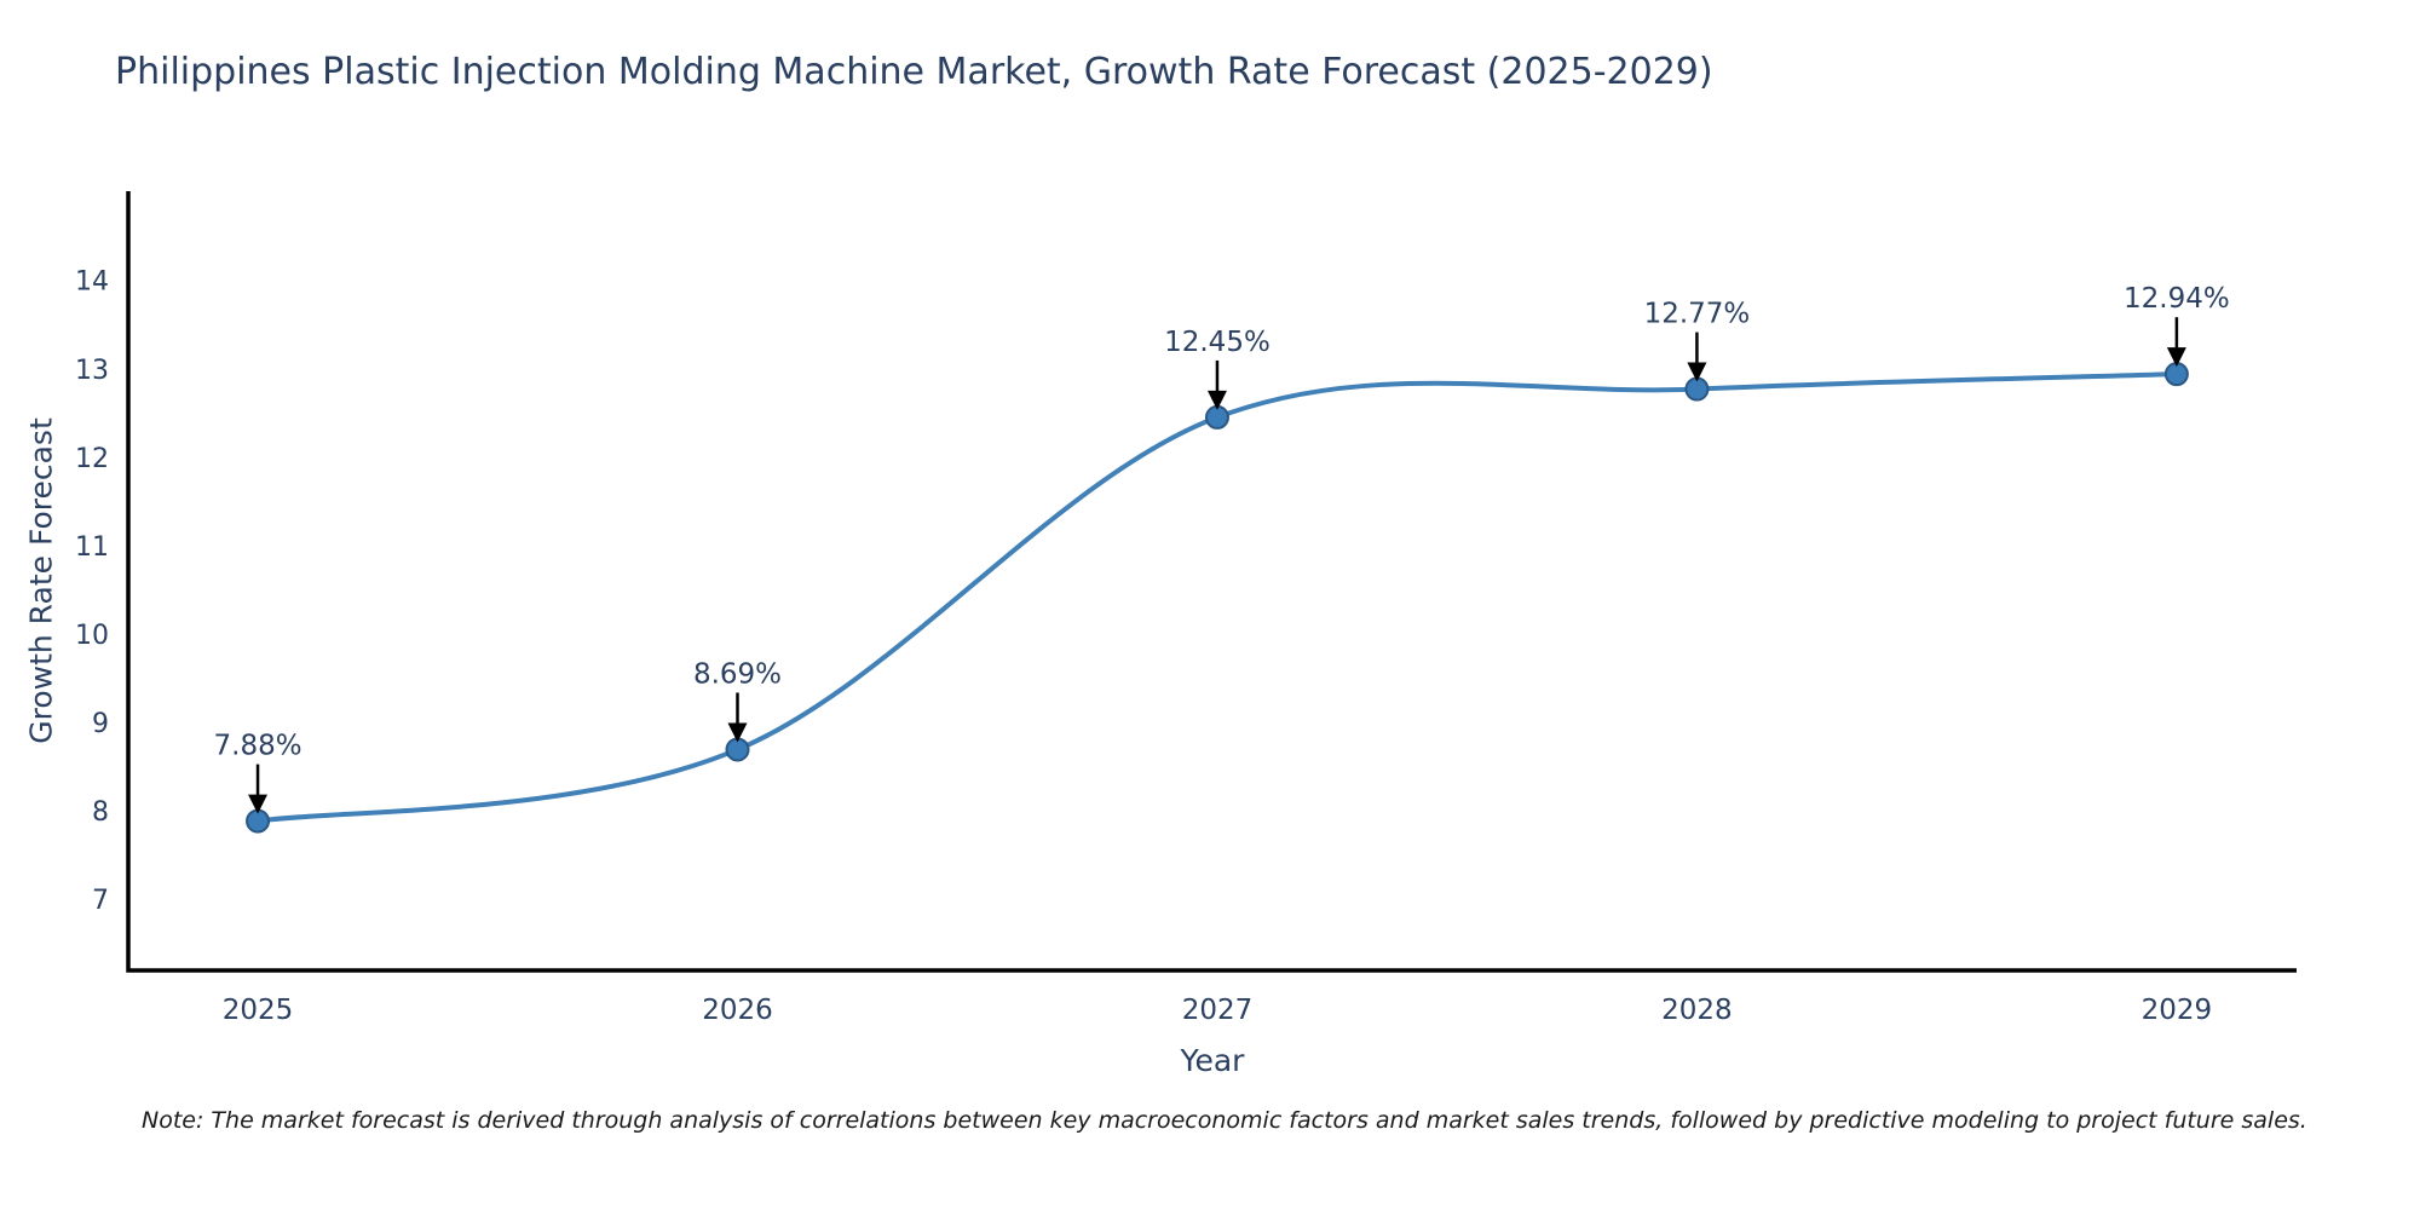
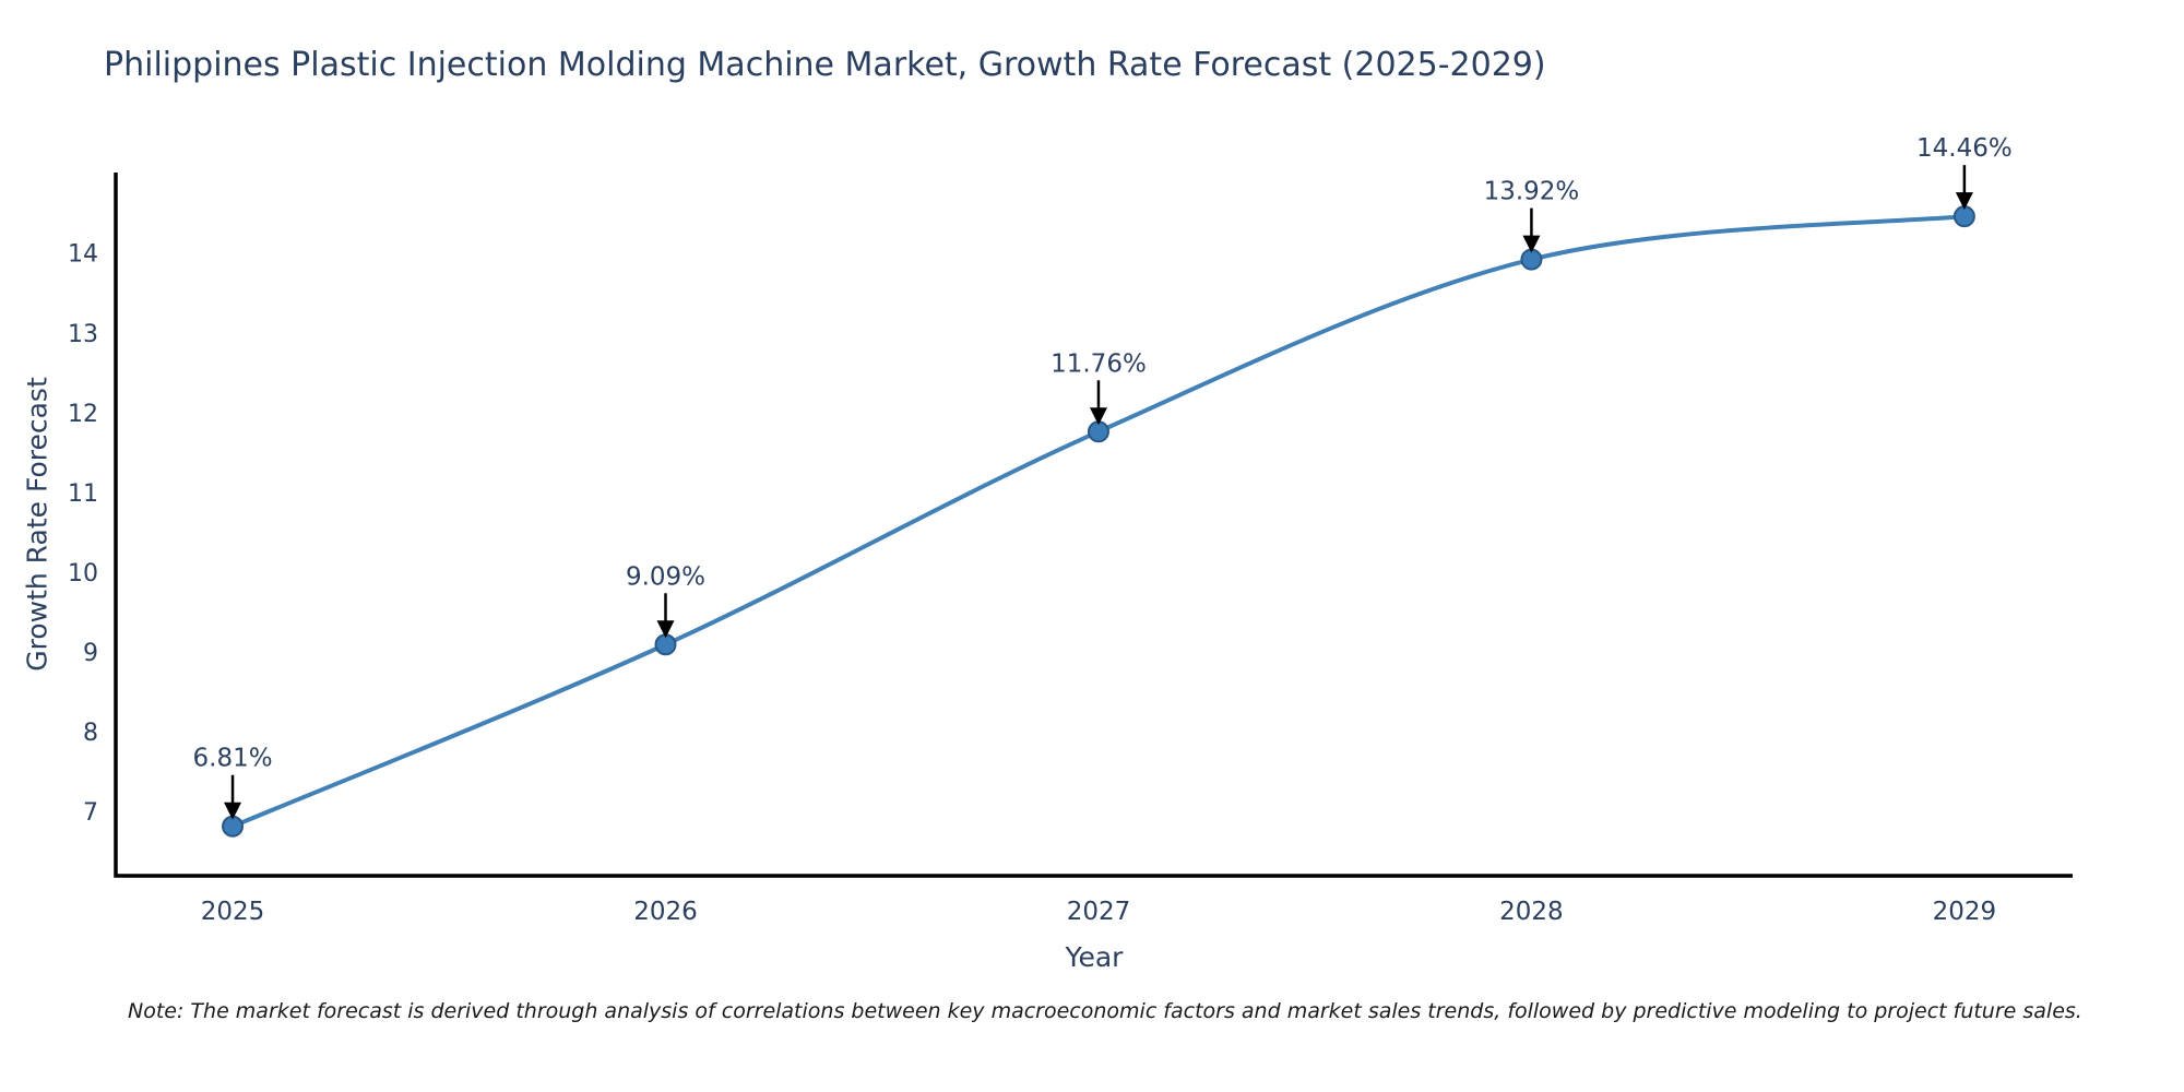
2025: 7.88% -> 6.81%
2026: 8.69% -> 9.09%
2027: 12.45% -> 11.76%
2028: 12.77% -> 13.92%
2029: 12.94% -> 14.46%
